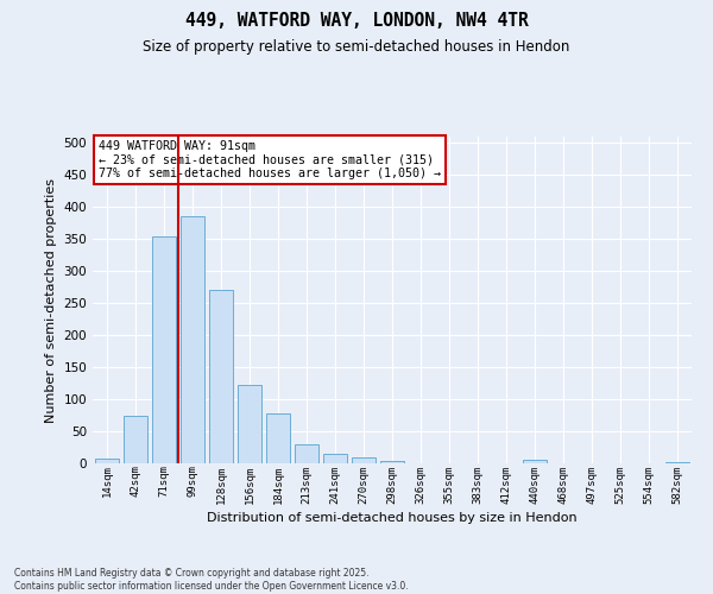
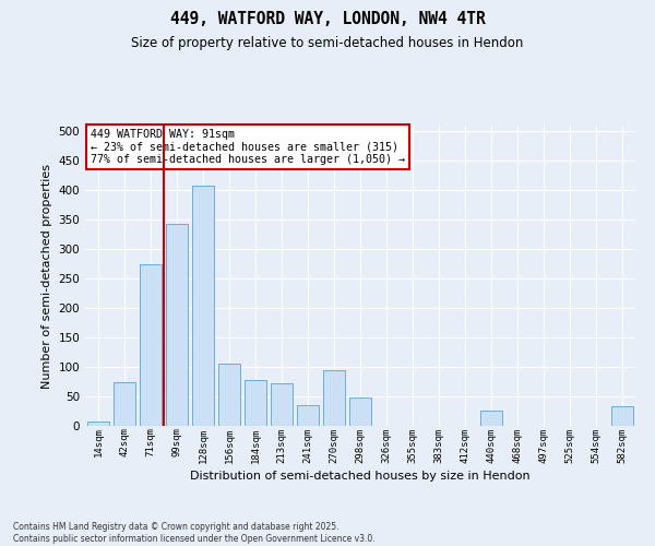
71sqm: 355 -> 274
99sqm: 385 -> 344
128sqm: 270 -> 408
156sqm: 122 -> 106
213sqm: 30 -> 72
241sqm: 15 -> 36
270sqm: 10 -> 94
298sqm: 3 -> 48
440sqm: 5 -> 26
582sqm: 2 -> 34
